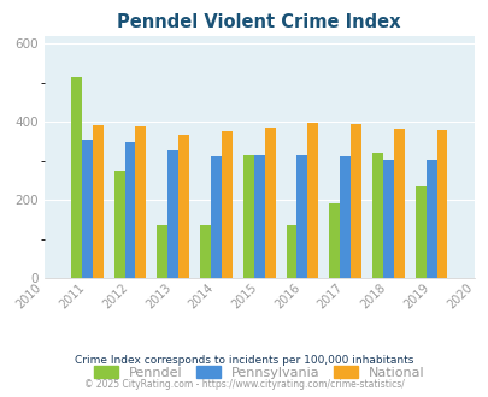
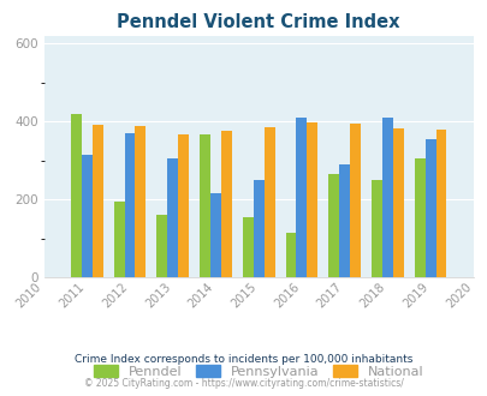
Penndel/2011: 515 -> 420
Pennsylvania/2011: 355 -> 315
Penndel/2012: 275 -> 195
Pennsylvania/2012: 348 -> 370
Penndel/2013: 135 -> 160
Pennsylvania/2013: 328 -> 305
Penndel/2014: 135 -> 365
Pennsylvania/2014: 310 -> 215
Penndel/2015: 315 -> 155
Pennsylvania/2015: 313 -> 250
Penndel/2016: 135 -> 115
Pennsylvania/2016: 315 -> 410
Penndel/2017: 190 -> 265
Pennsylvania/2017: 310 -> 290
Penndel/2018: 320 -> 250
Pennsylvania/2018: 303 -> 410
Penndel/2019: 235 -> 305
Pennsylvania/2019: 302 -> 355
